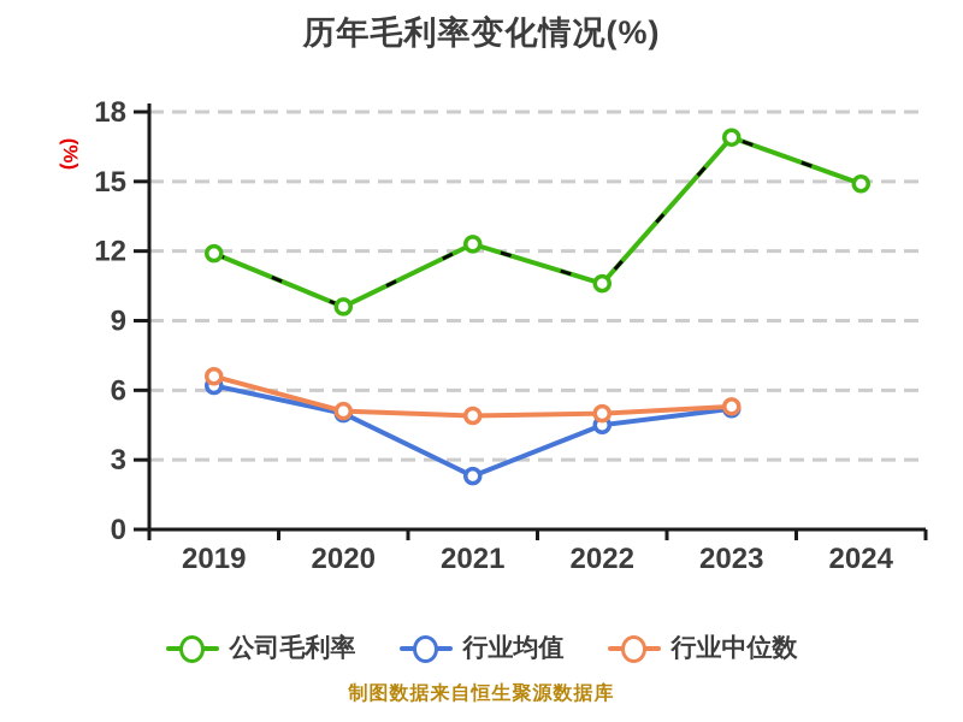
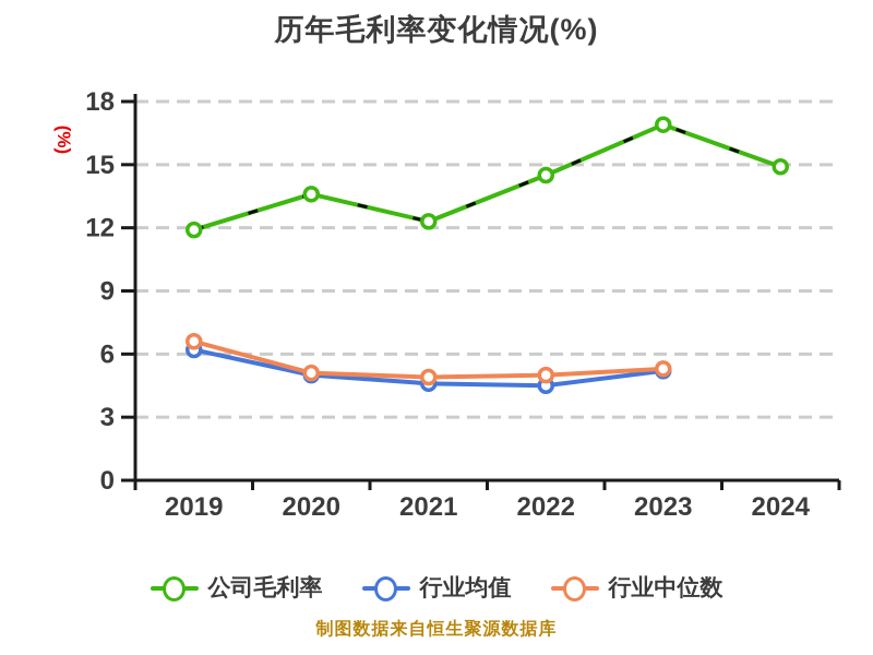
公司毛利率/2020: 9.6 -> 13.6
行业均值/2021: 2.3 -> 4.6
公司毛利率/2022: 10.6 -> 14.5
